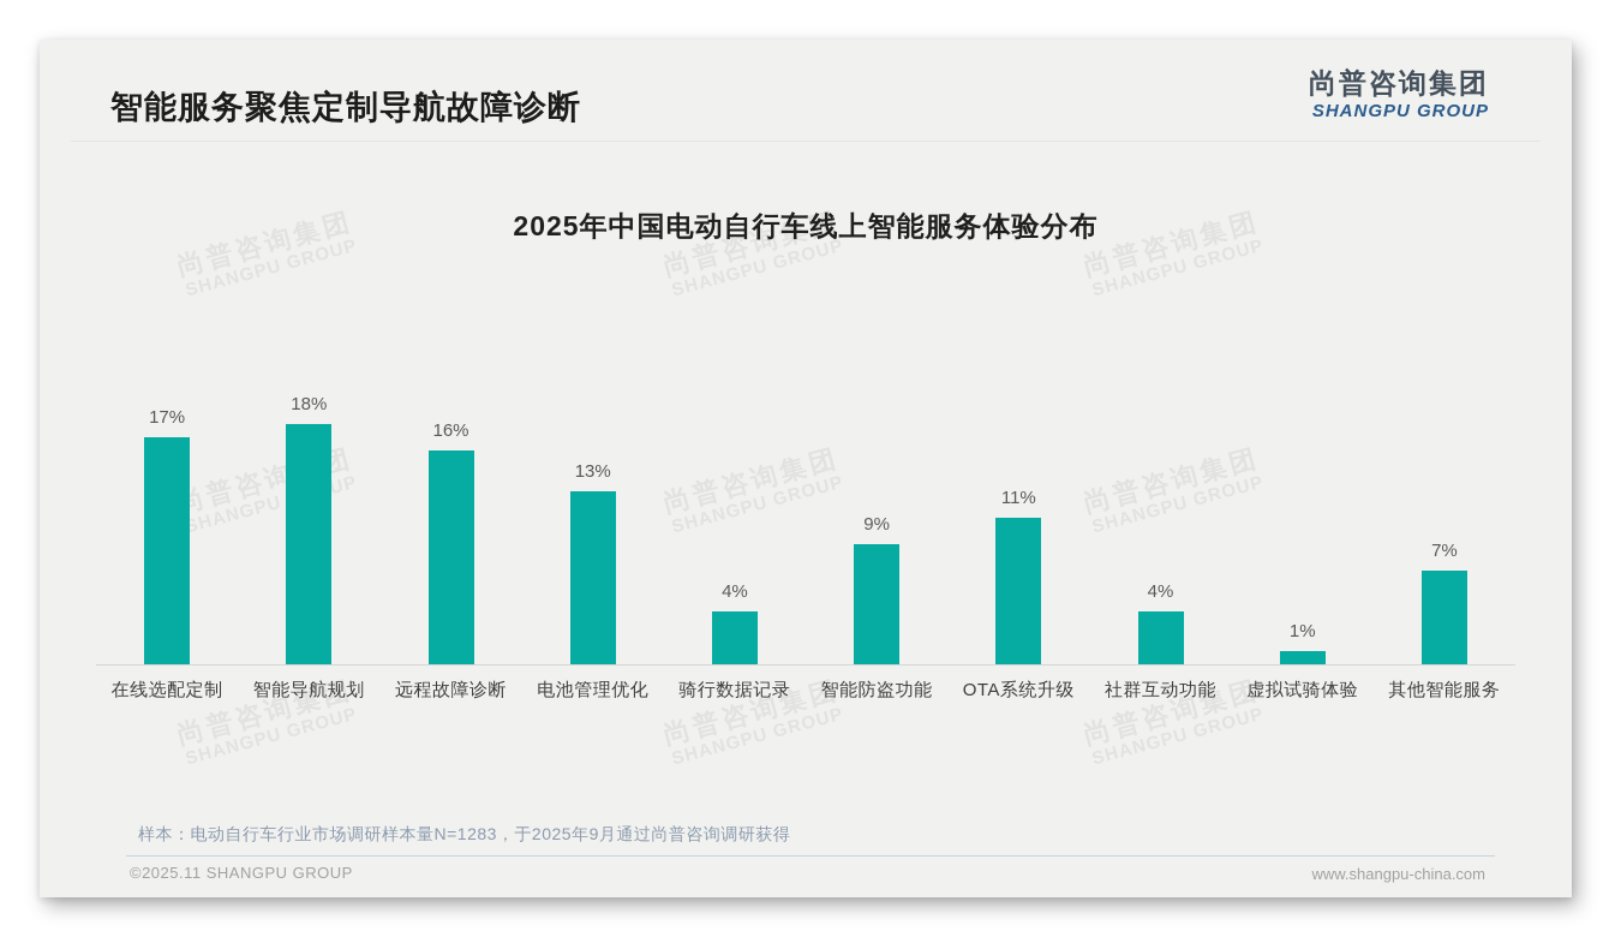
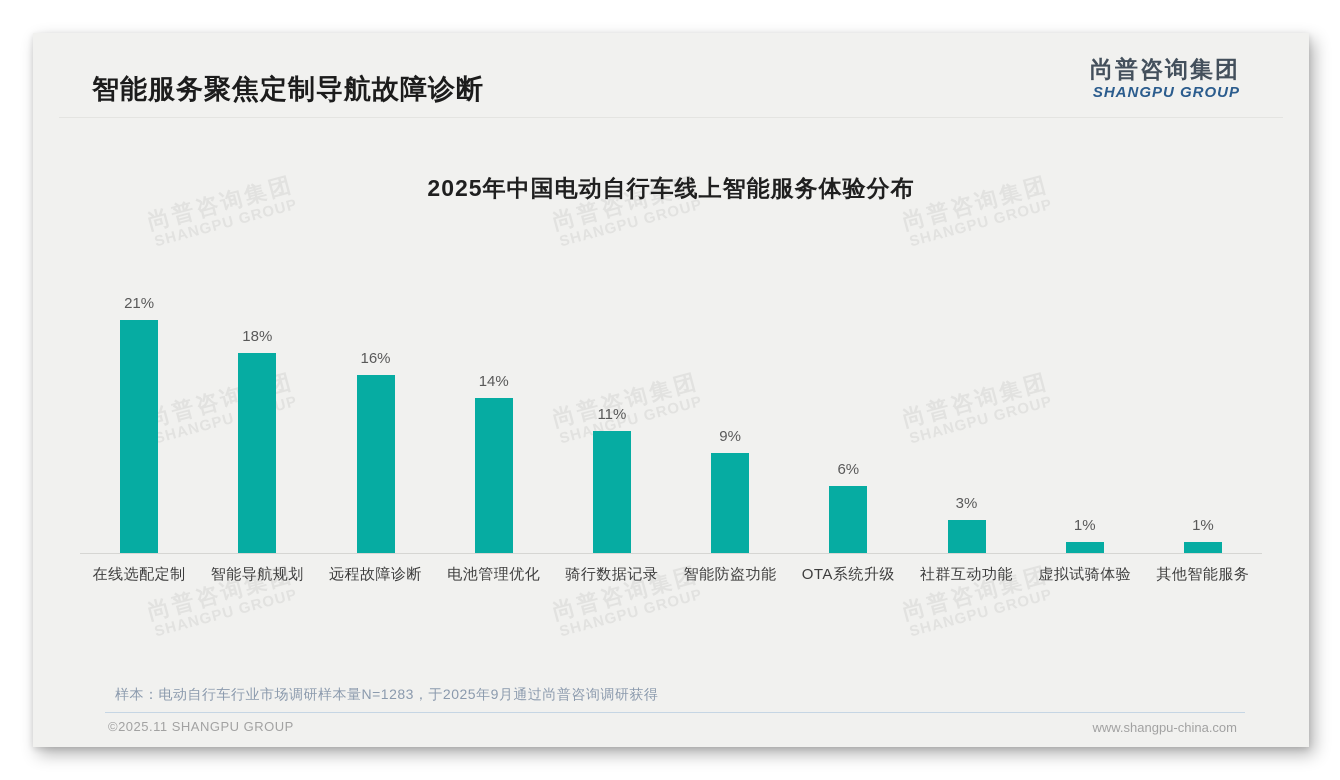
在线选配定制: 17% -> 21%
电池管理优化: 13% -> 14%
骑行数据记录: 4% -> 11%
OTA系统升级: 11% -> 6%
社群互动功能: 4% -> 3%
其他智能服务: 7% -> 1%
